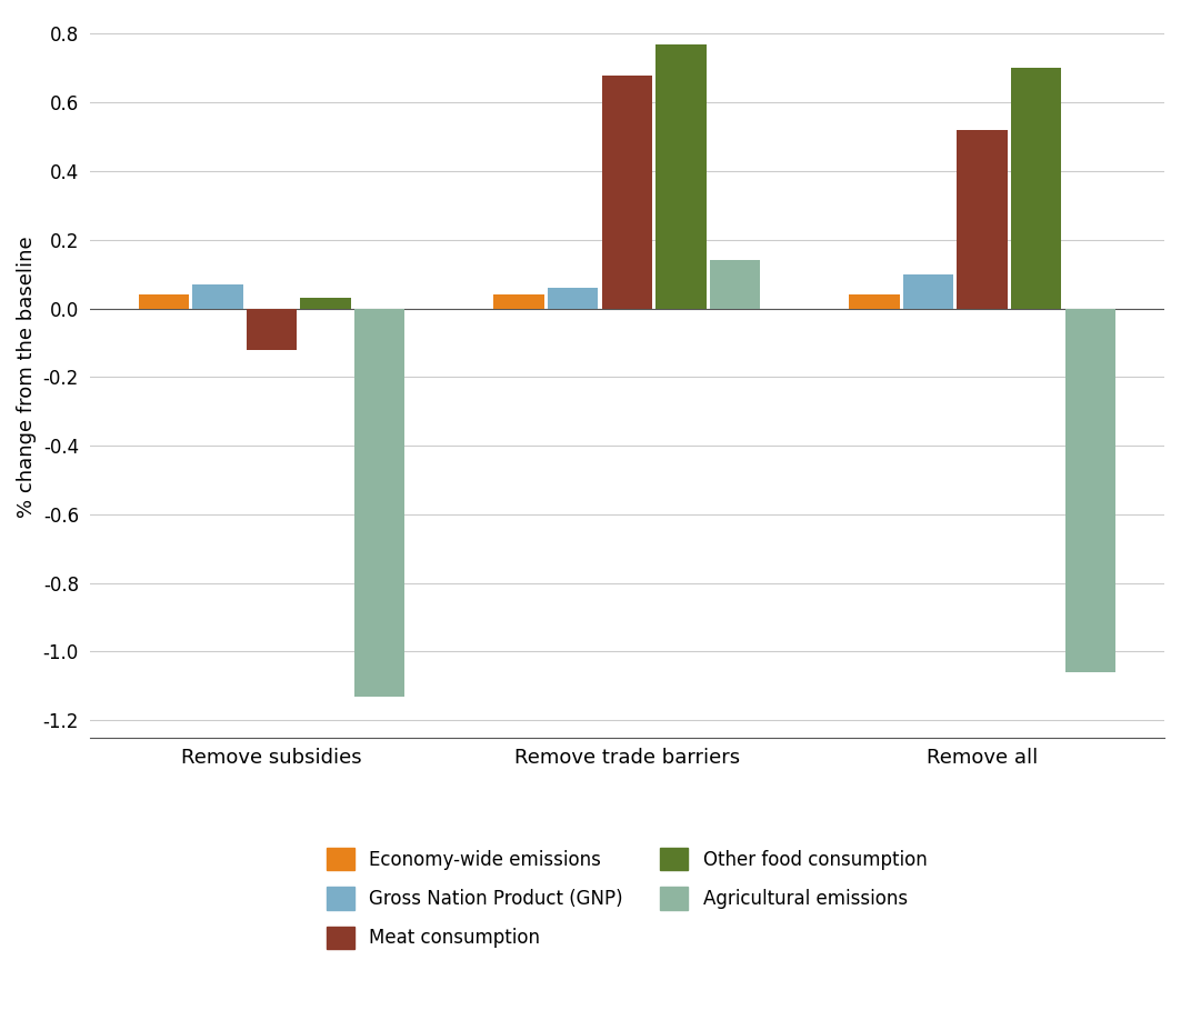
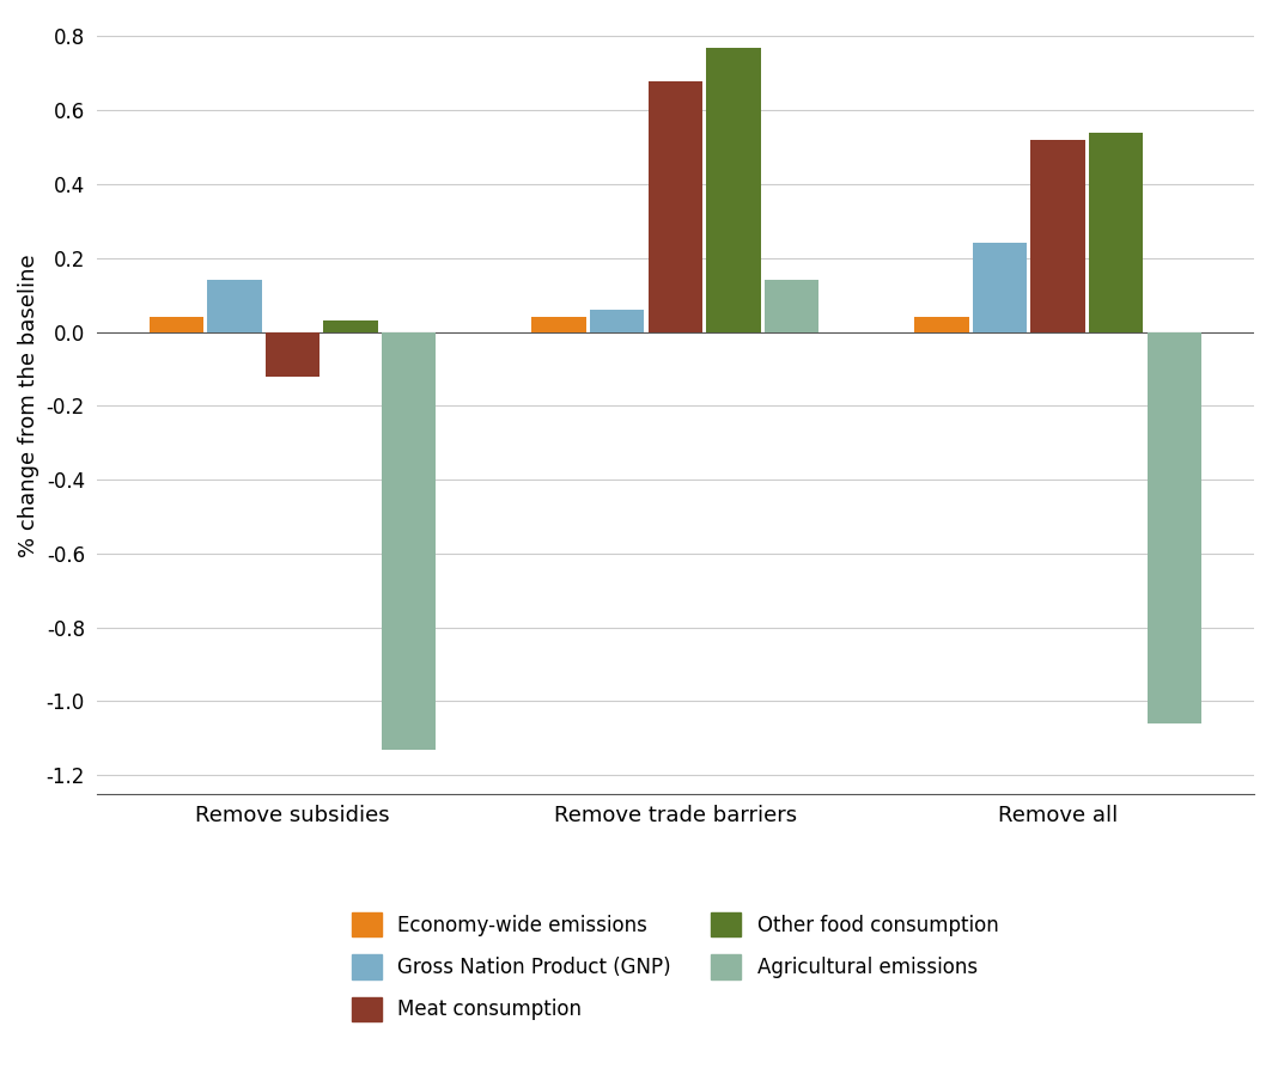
Gross Nation Product (GNP)/Remove subsidies: 0.07 -> 0.14
Gross Nation Product (GNP)/Remove all: 0.10 -> 0.24
Other food consumption/Remove all: 0.70 -> 0.54
